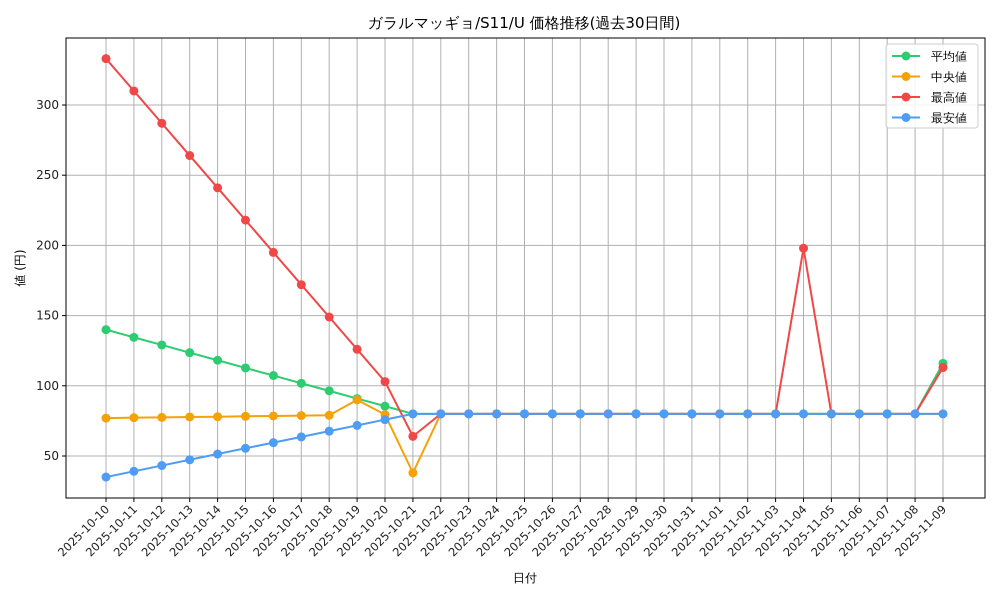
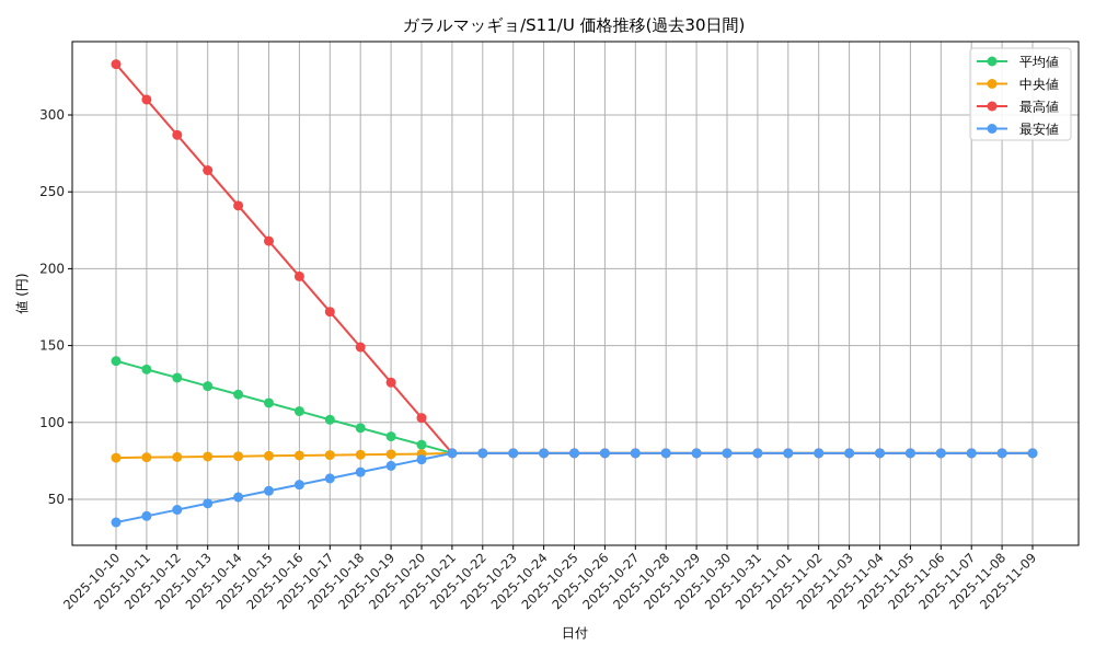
中央値/2025-10-19: 90 -> 79
中央値/2025-10-21: 38 -> 80
最高値/2025-10-21: 64 -> 80
最高値/2025-11-04: 198 -> 80
平均値/2025-11-09: 116 -> 80
最高値/2025-11-09: 113 -> 80
